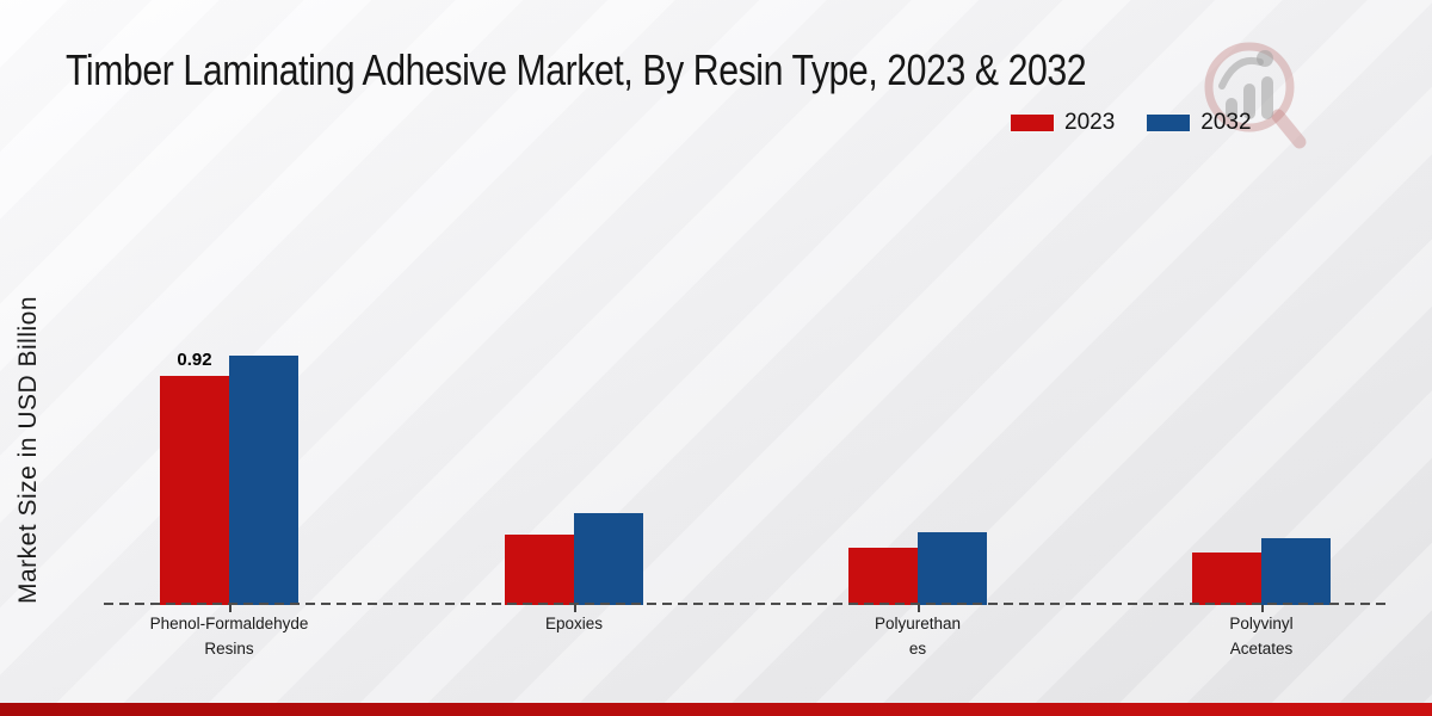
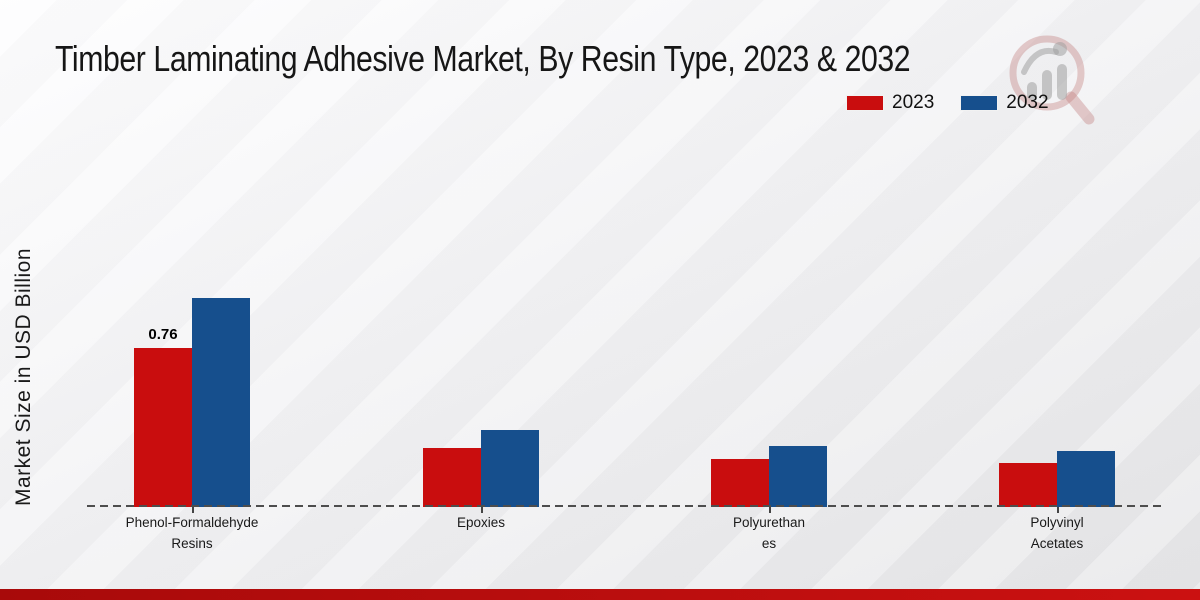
2023/Phenol-Formaldehyde Resins: 0.92 -> 0.76
